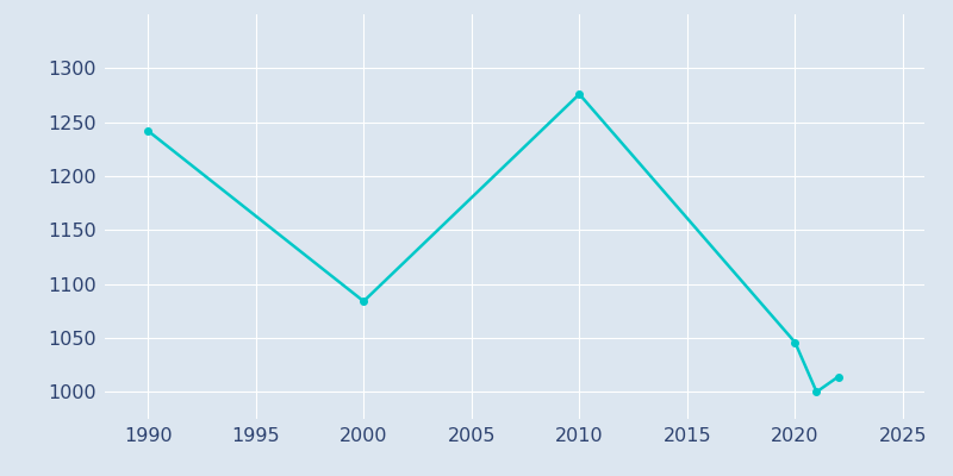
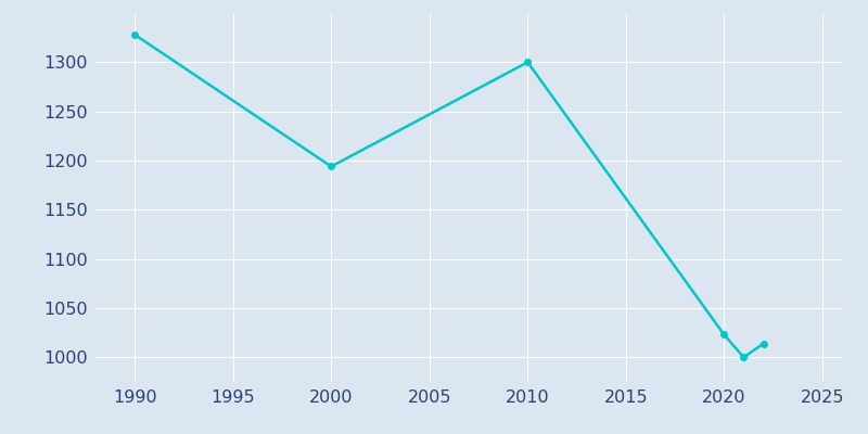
1990: 1242 -> 1328
2000: 1084 -> 1194
2010: 1276 -> 1300
2020: 1046 -> 1023
